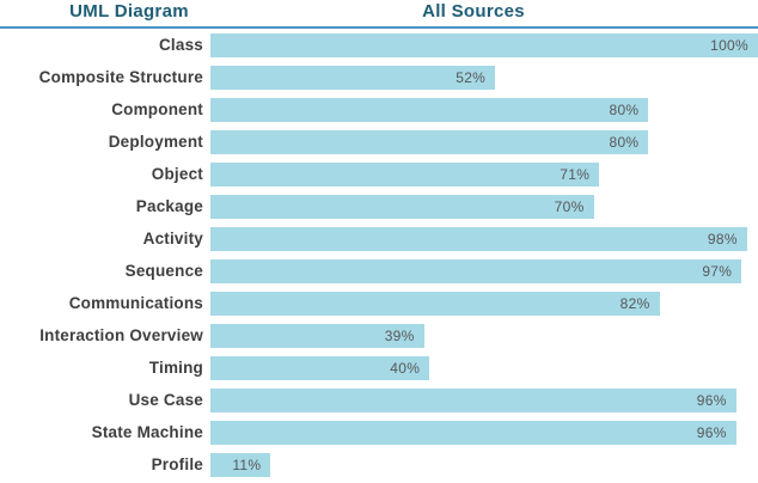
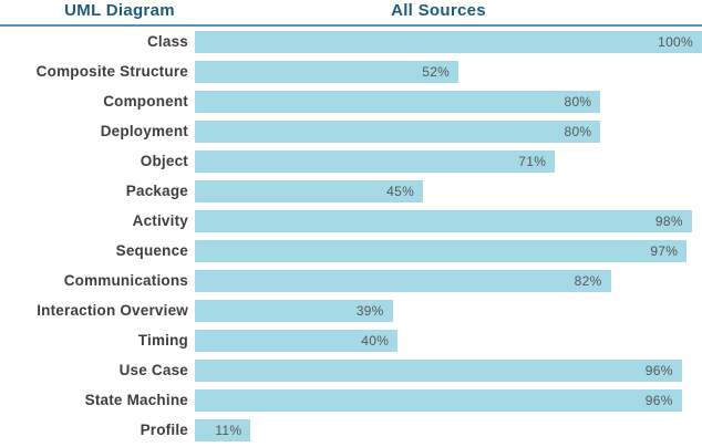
Package: 70% -> 45%
